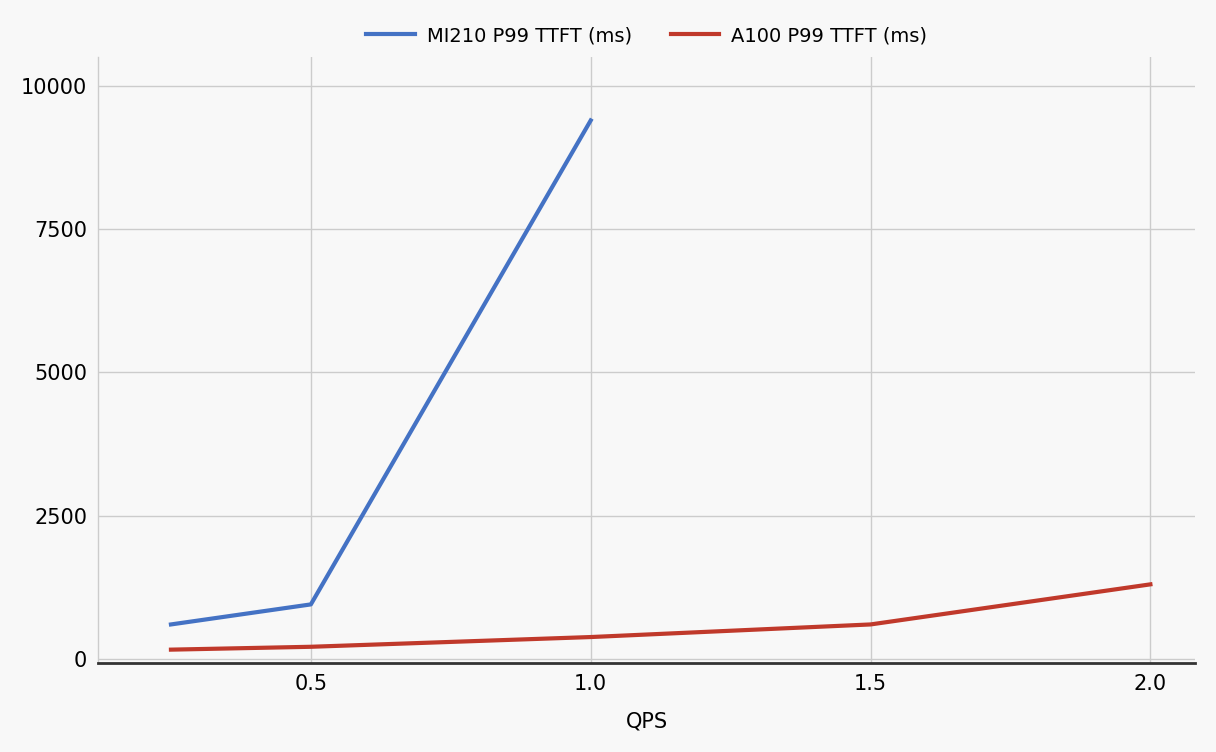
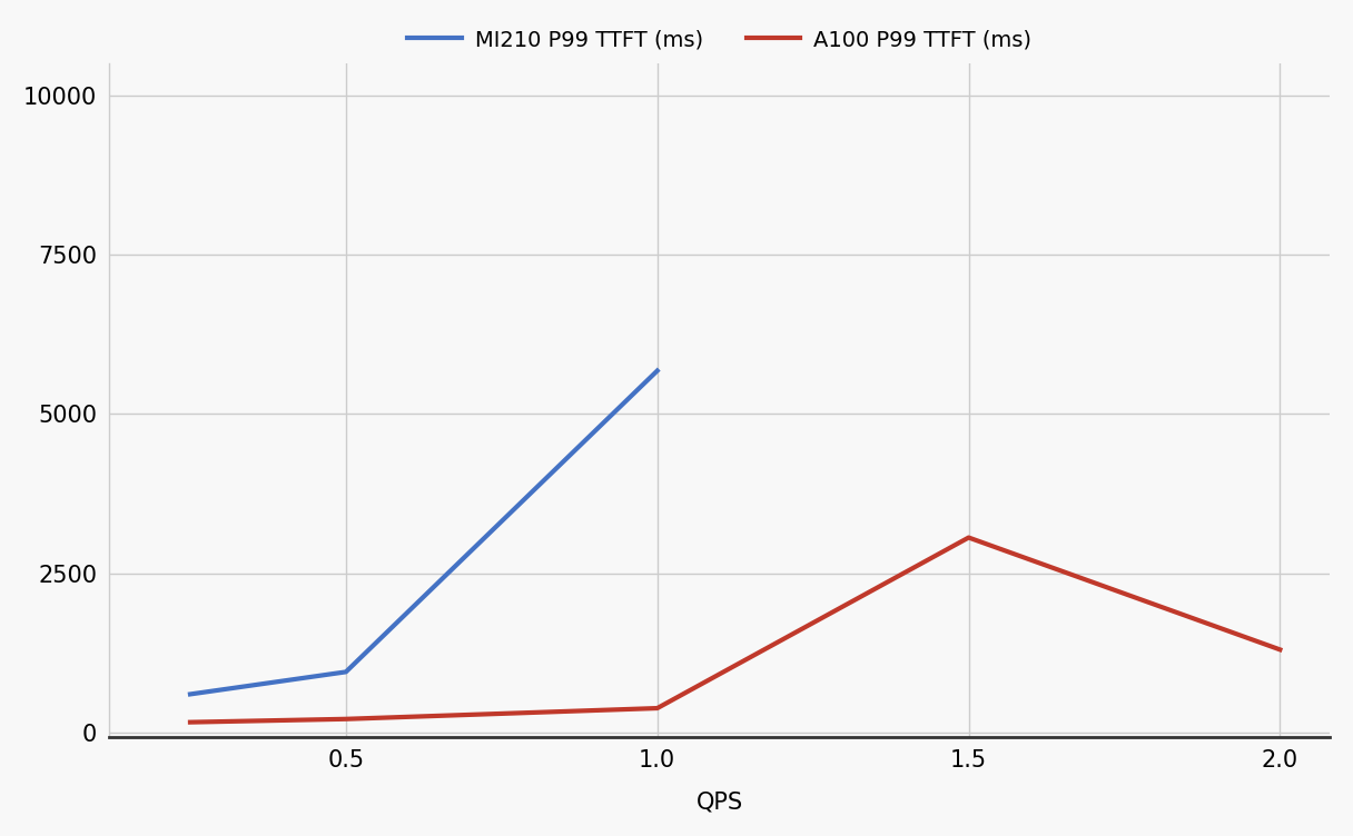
MI210 P99 TTFT (ms)/1.0: 9400 -> 5680
A100 P99 TTFT (ms)/1.5: 600 -> 3060
